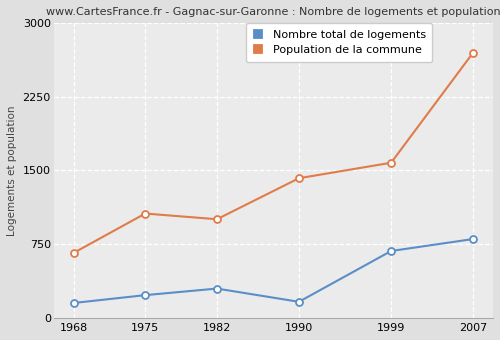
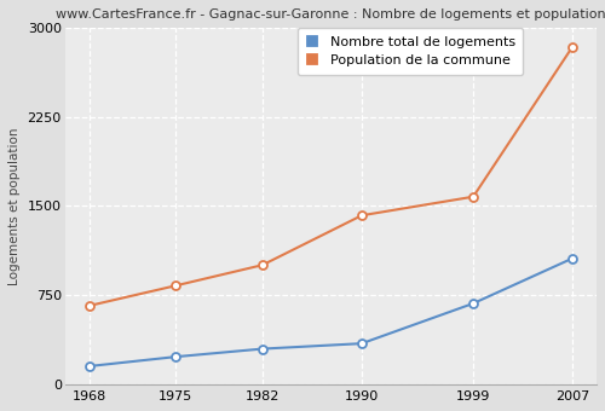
Population de la commune/1975: 1060 -> 830
Nombre total de logements/1990: 160 -> 340
Nombre total de logements/2007: 800 -> 1060
Population de la commune/2007: 2700 -> 2840
